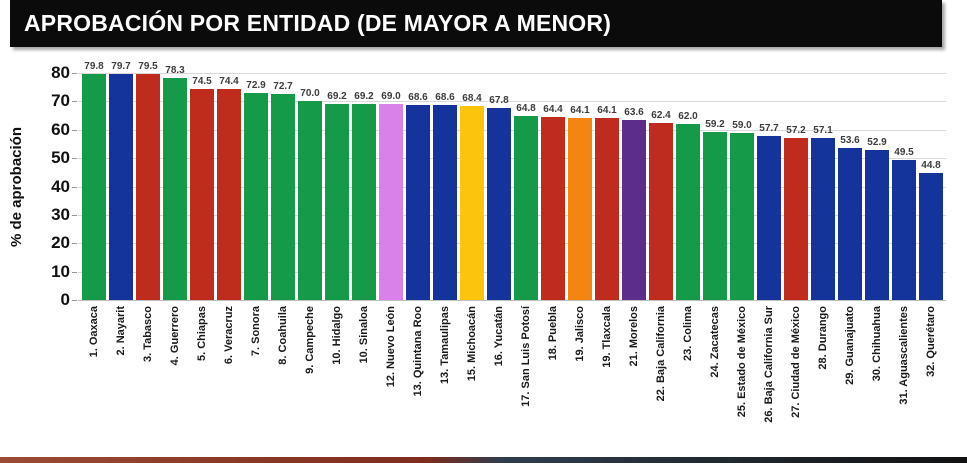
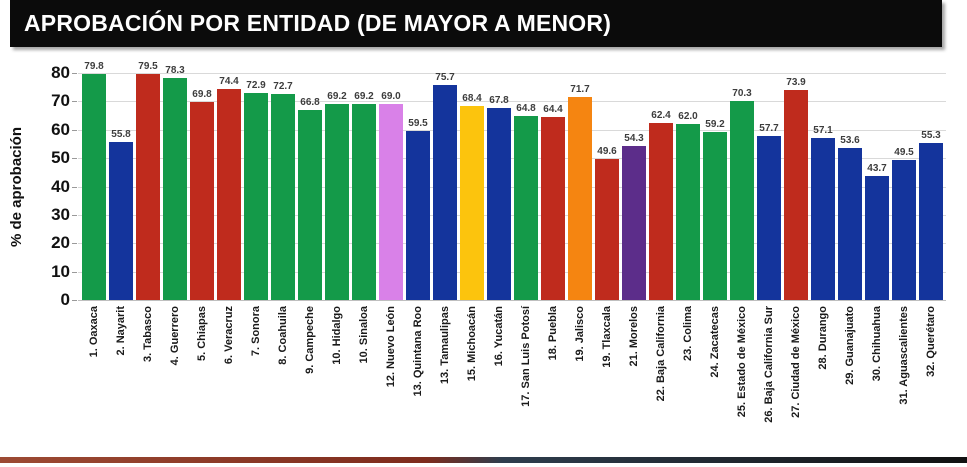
2. Nayarit: 79.7 -> 55.8
5. Chiapas: 74.5 -> 69.8
9. Campeche: 70.0 -> 66.8
13. Quintana Roo: 68.6 -> 59.5
13. Tamaulipas: 68.6 -> 75.7
19. Jalisco: 64.1 -> 71.7
19. Tlaxcala: 64.1 -> 49.6
21. Morelos: 63.6 -> 54.3
25. Estado de México: 59.0 -> 70.3
27. Ciudad de México: 57.2 -> 73.9
30. Chihuahua: 52.9 -> 43.7
32. Querétaro: 44.8 -> 55.3
